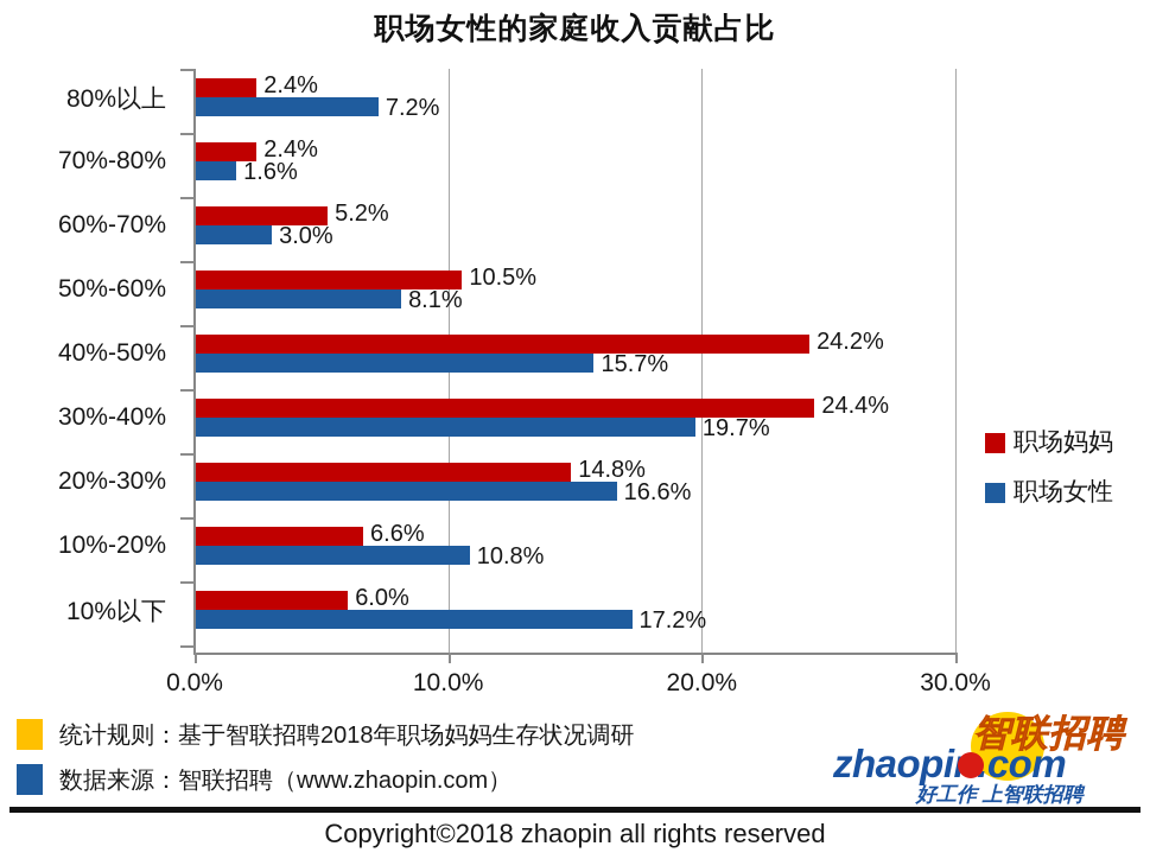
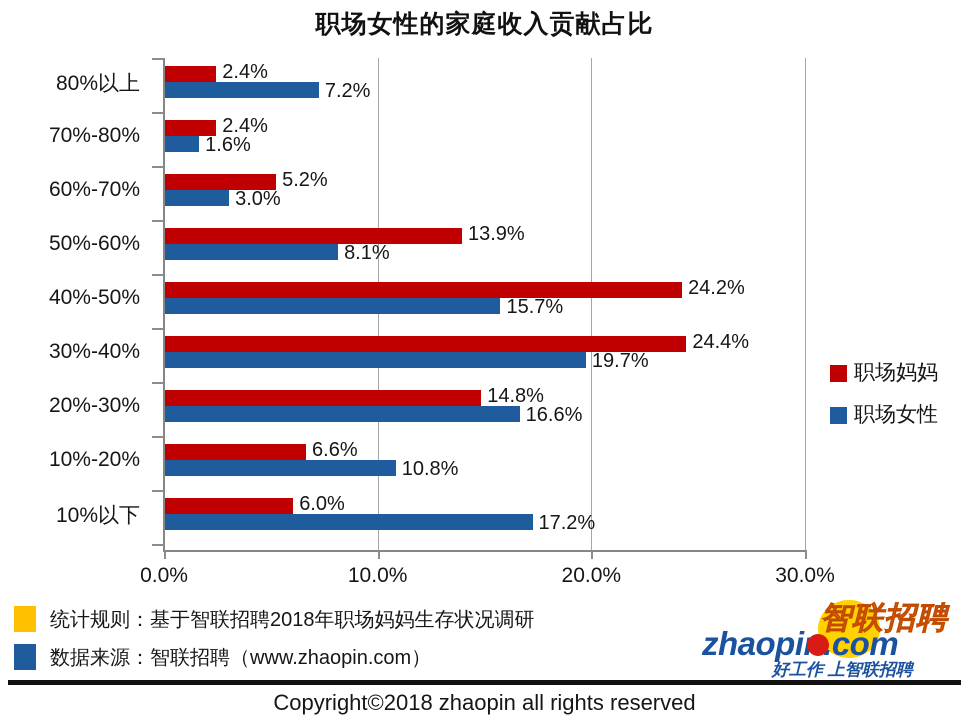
职场妈妈/50%-60%: 10.5% -> 13.9%
